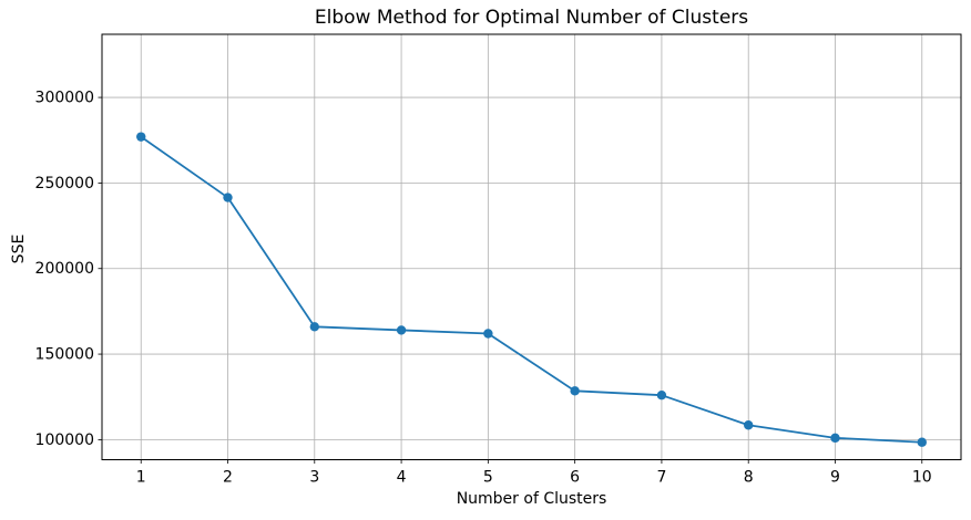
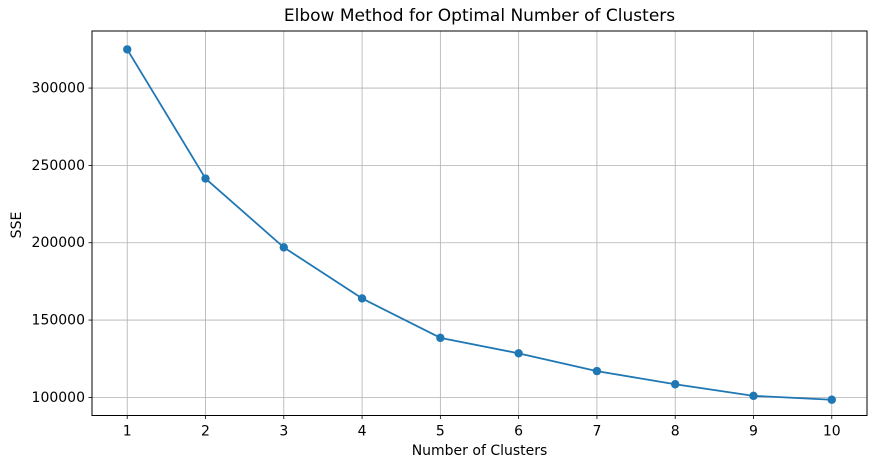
1: 277000 -> 325000
3: 166000 -> 197000
5: 162000 -> 138000
7: 126000 -> 117000
